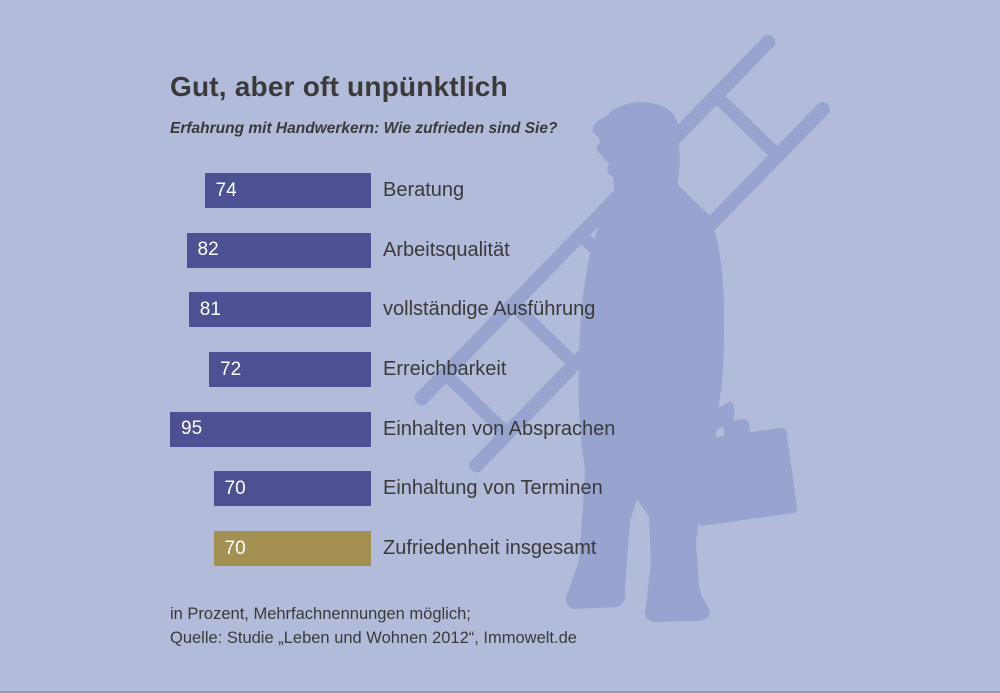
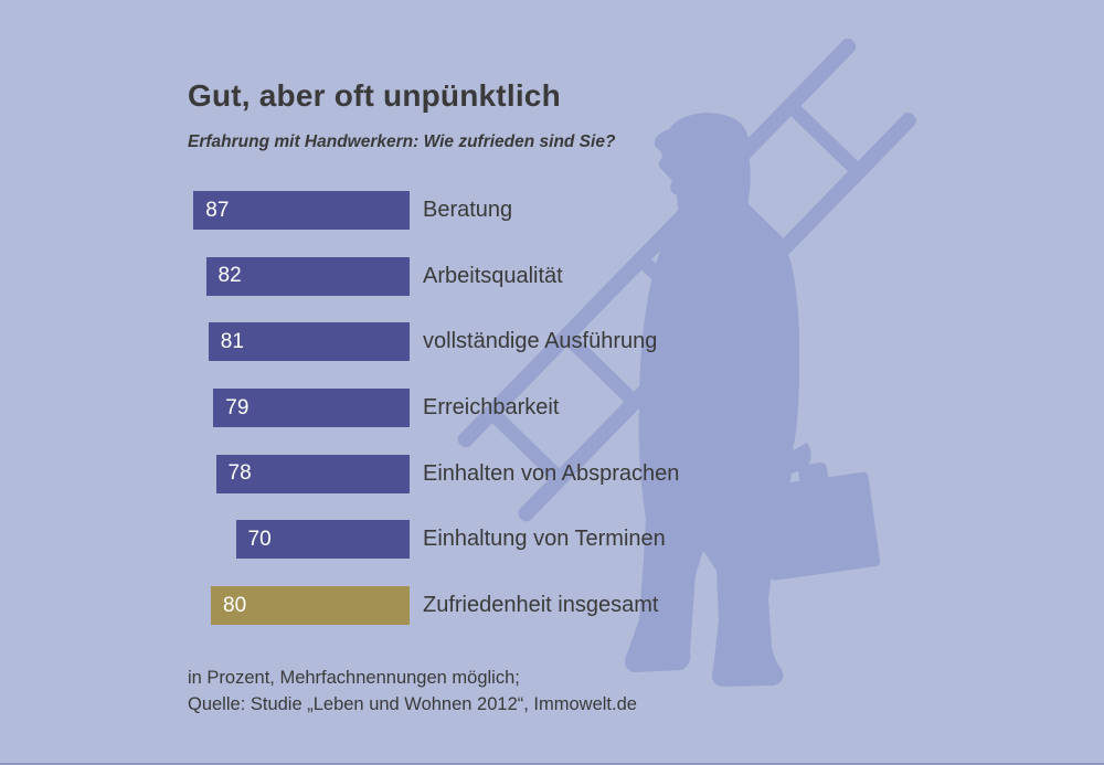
Beratung: 74 -> 87
Erreichbarkeit: 72 -> 79
Einhalten von Absprachen: 95 -> 78
Zufriedenheit insgesamt: 70 -> 80
